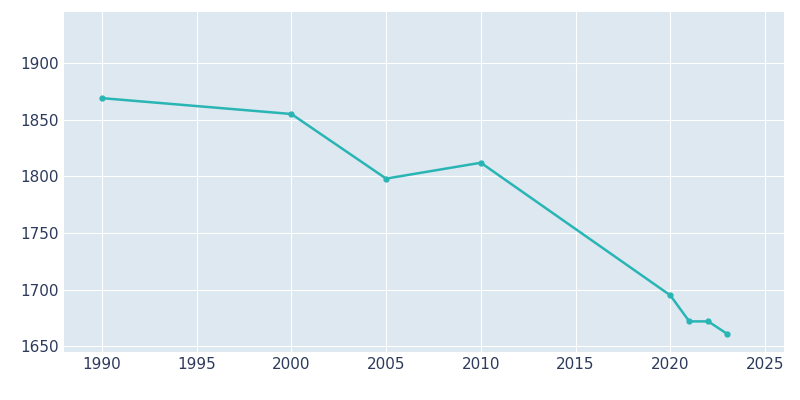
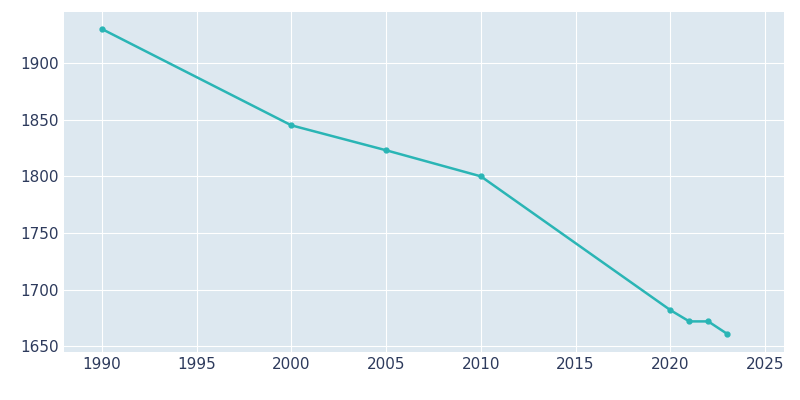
1990: 1869 -> 1930
2000: 1855 -> 1845
2005: 1798 -> 1823
2010: 1812 -> 1800
2020: 1695 -> 1682
